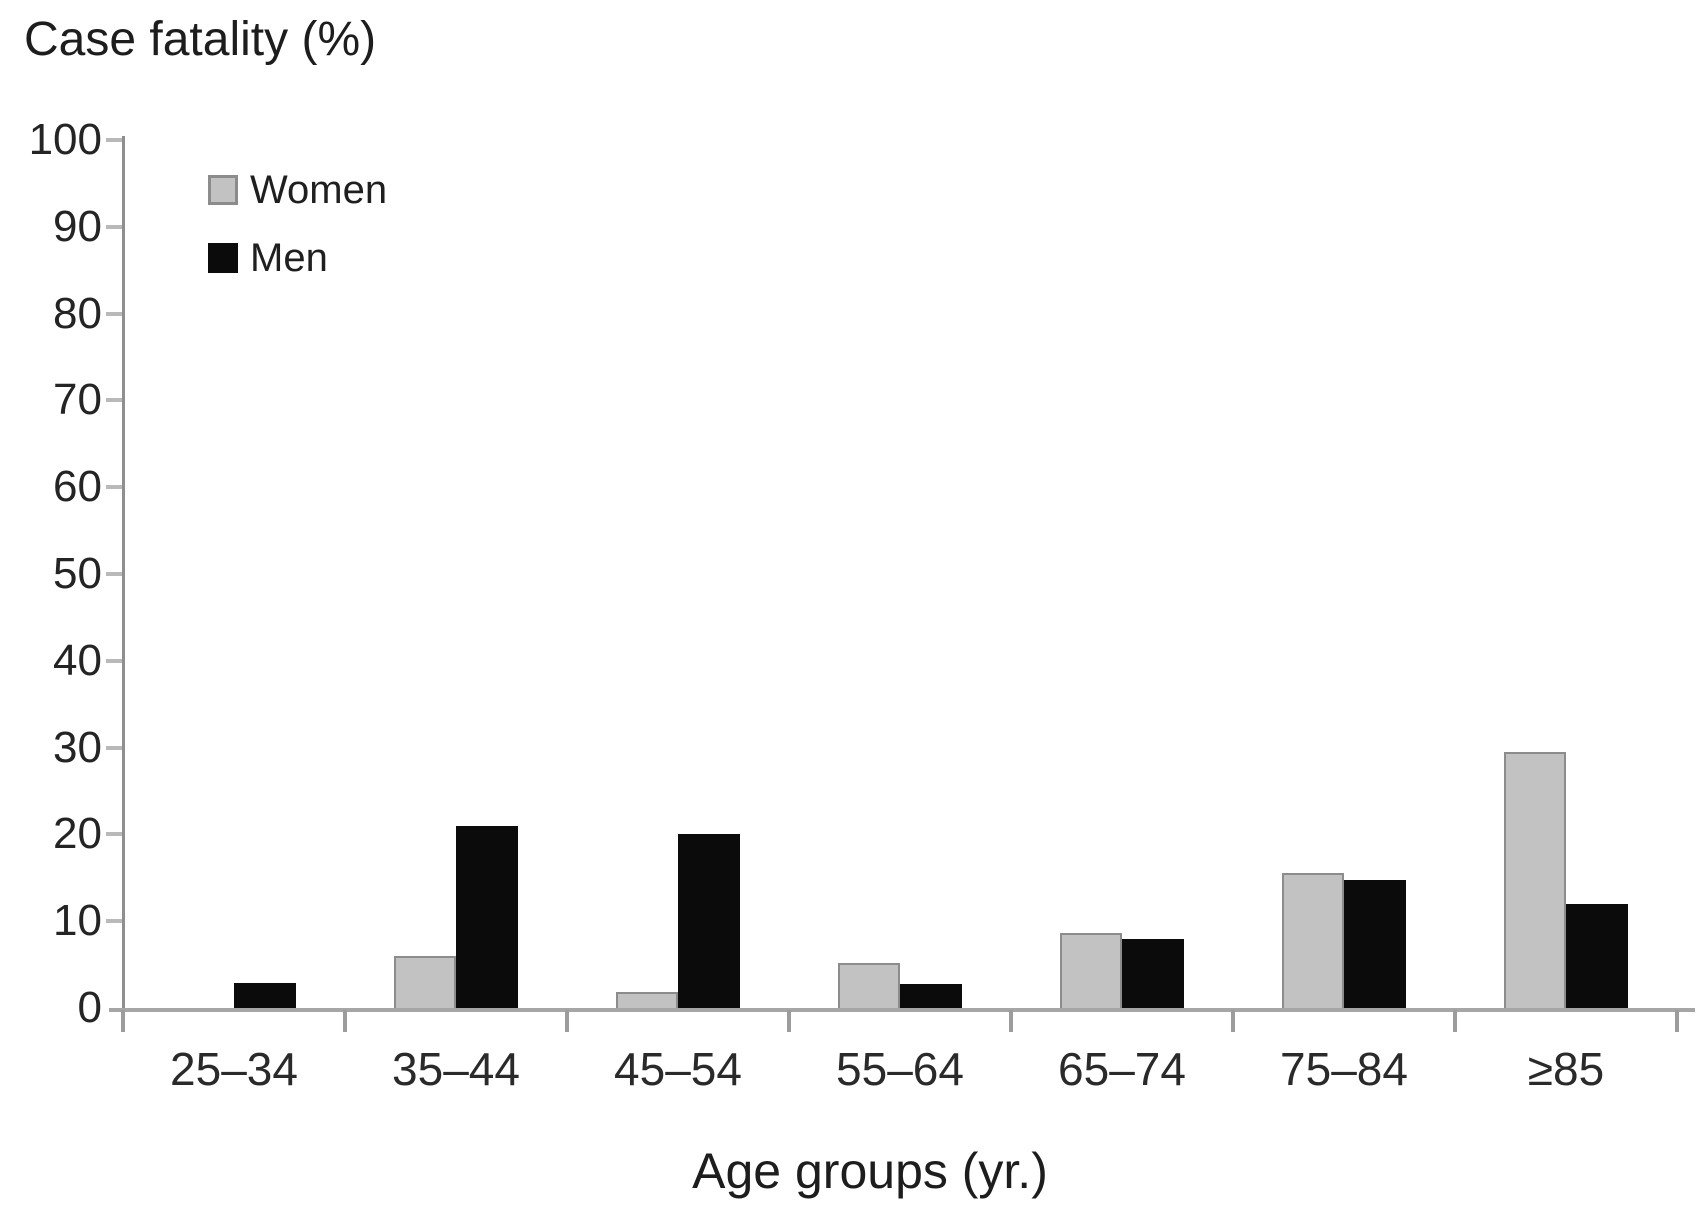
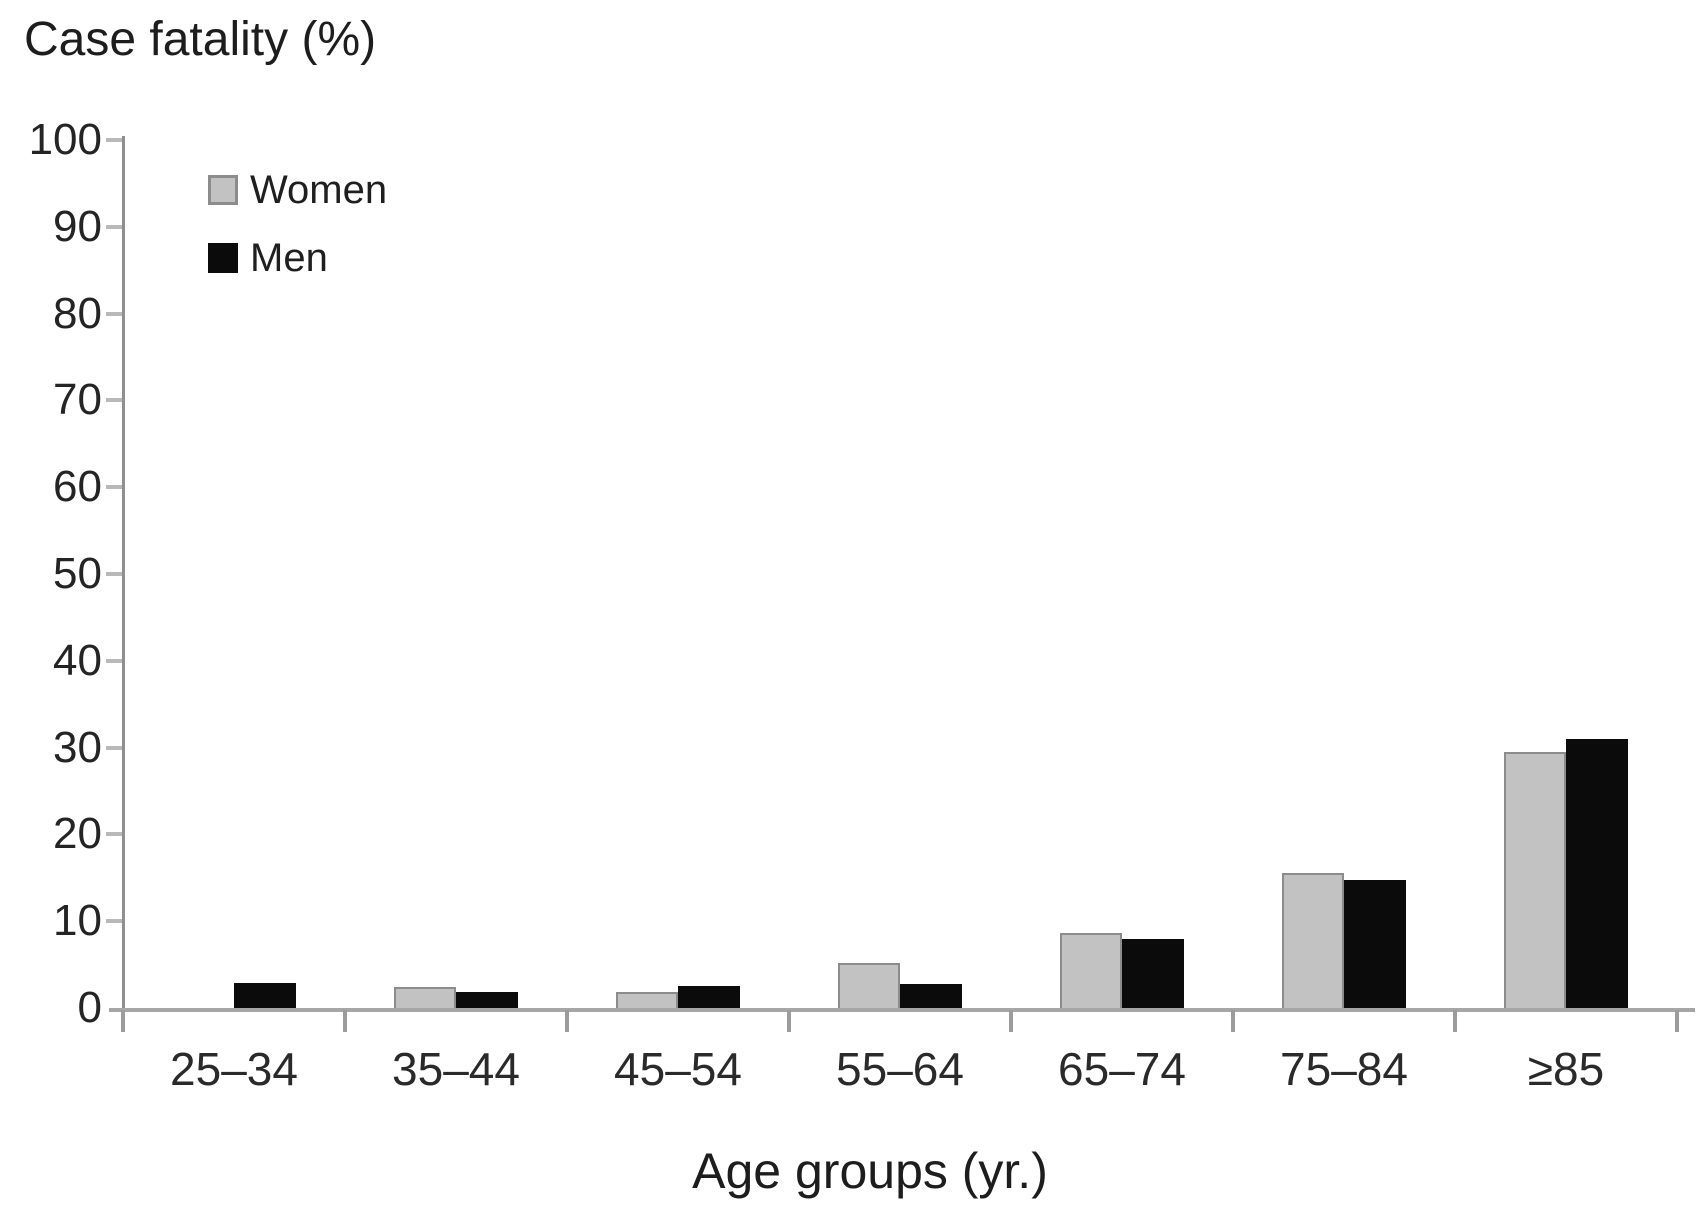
Women/35–44: 6 -> 2
Men/35–44: 21 -> 2
Men/45–54: 20 -> 2
Men/≥85: 12 -> 31
